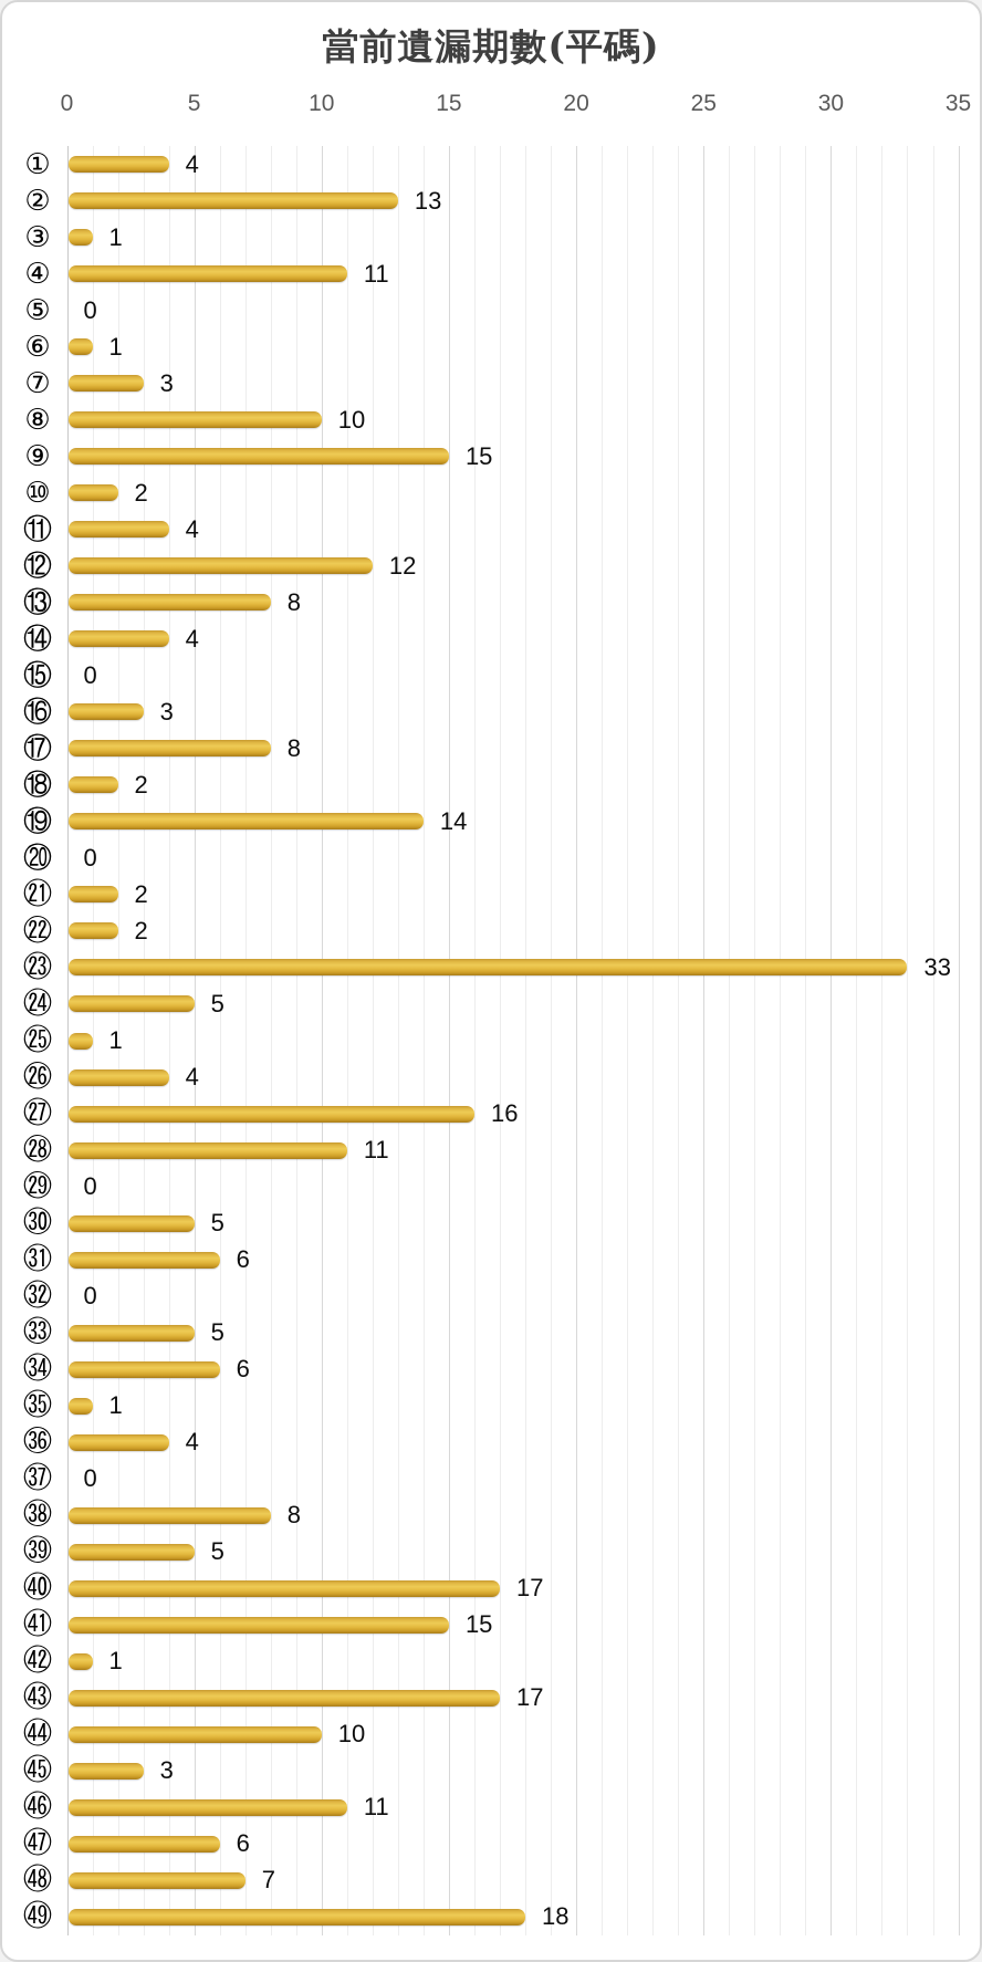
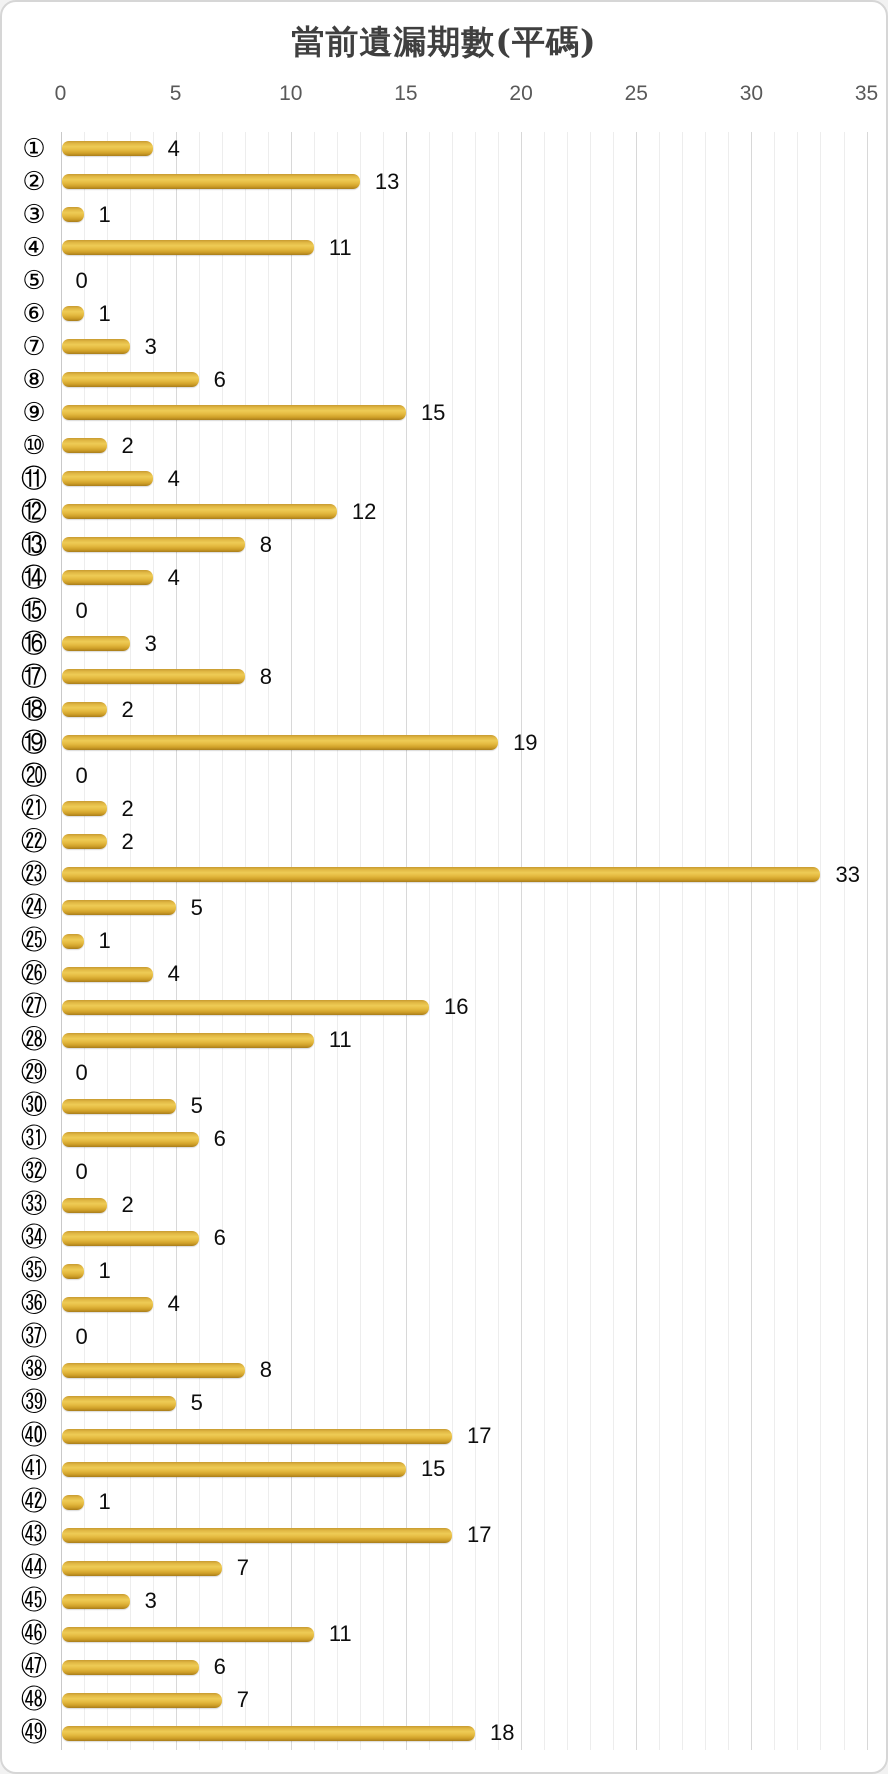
⑧: 10 -> 6
⑲: 14 -> 19
㉝: 5 -> 2
㊹: 10 -> 7
